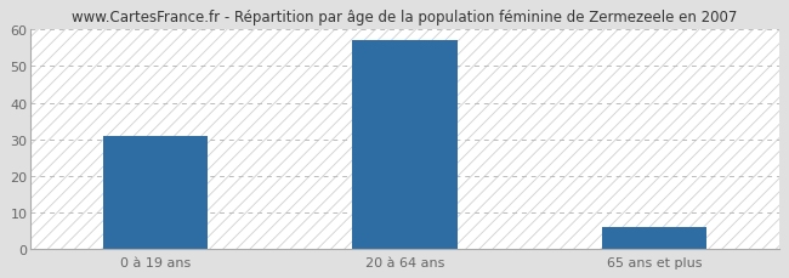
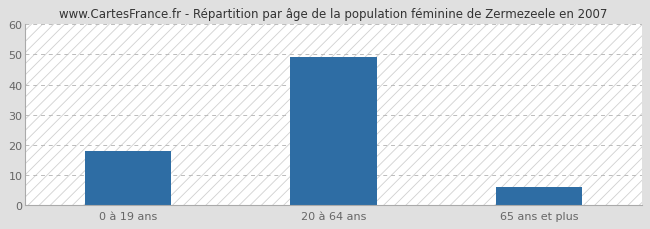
0 à 19 ans: 31 -> 18
20 à 64 ans: 57 -> 49
